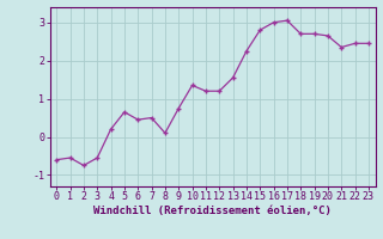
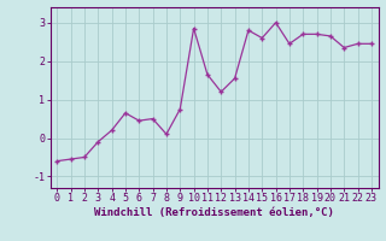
2: -0.75 -> -0.50
3: -0.55 -> -0.10
10: 1.35 -> 2.85
11: 1.20 -> 1.65
14: 2.25 -> 2.80
15: 2.80 -> 2.60
17: 3.05 -> 2.45
